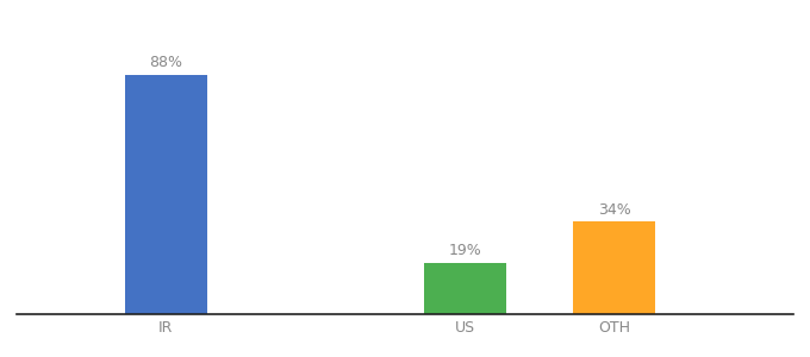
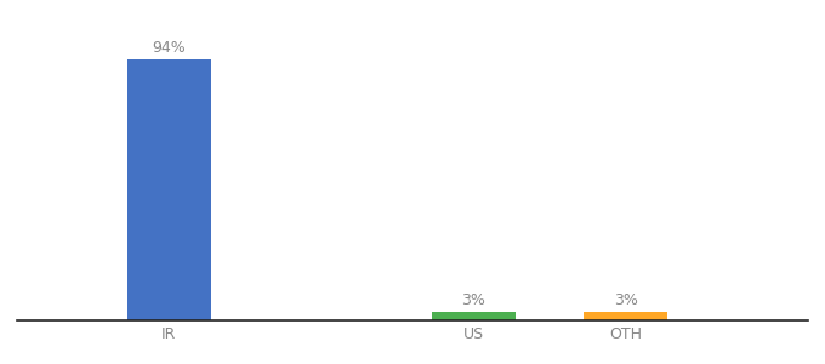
IR: 88% -> 94%
US: 19% -> 3%
OTH: 34% -> 3%
